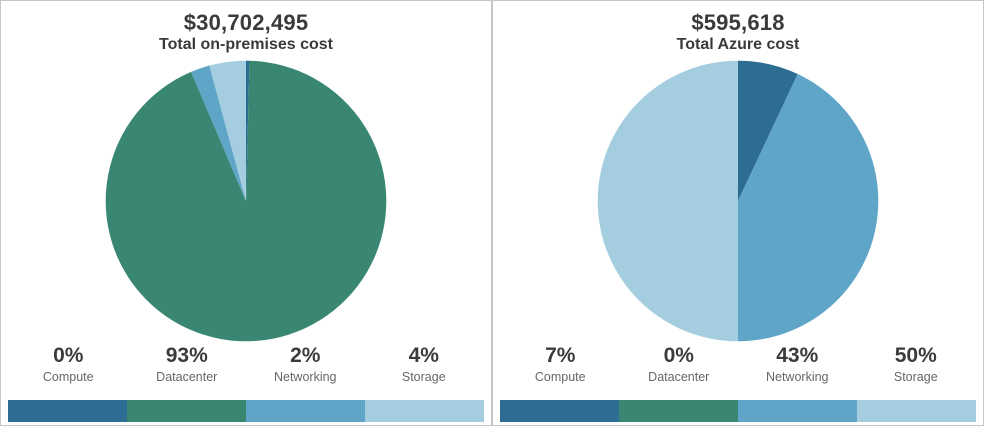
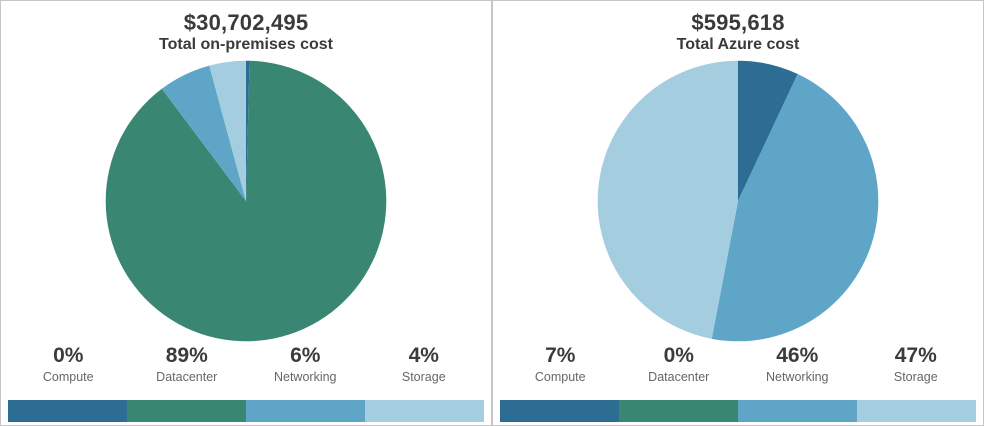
$30,702,495/Datacenter: 93% -> 89%
$30,702,495/Networking: 2% -> 6%
$595,618/Networking: 43% -> 46%
$595,618/Storage: 50% -> 47%
